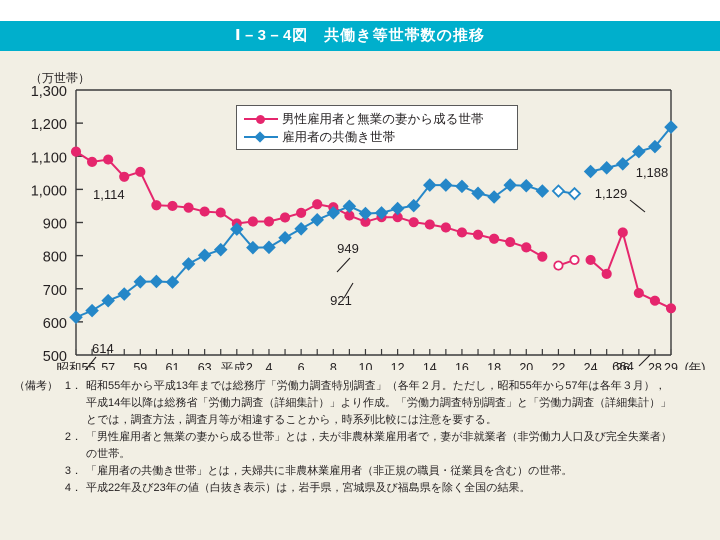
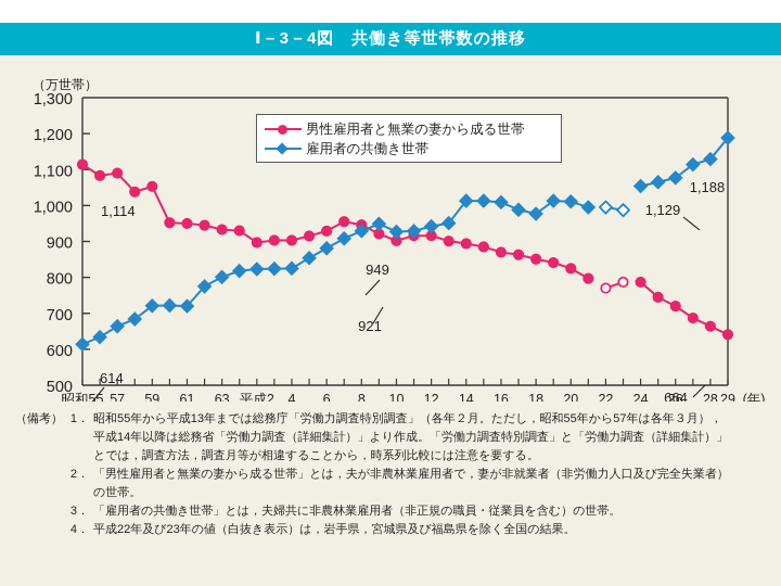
雇用者の共働き世帯/平成2: 880 -> 820
男性雇用者と無業の妻から成る世帯/26: 870 -> 720
